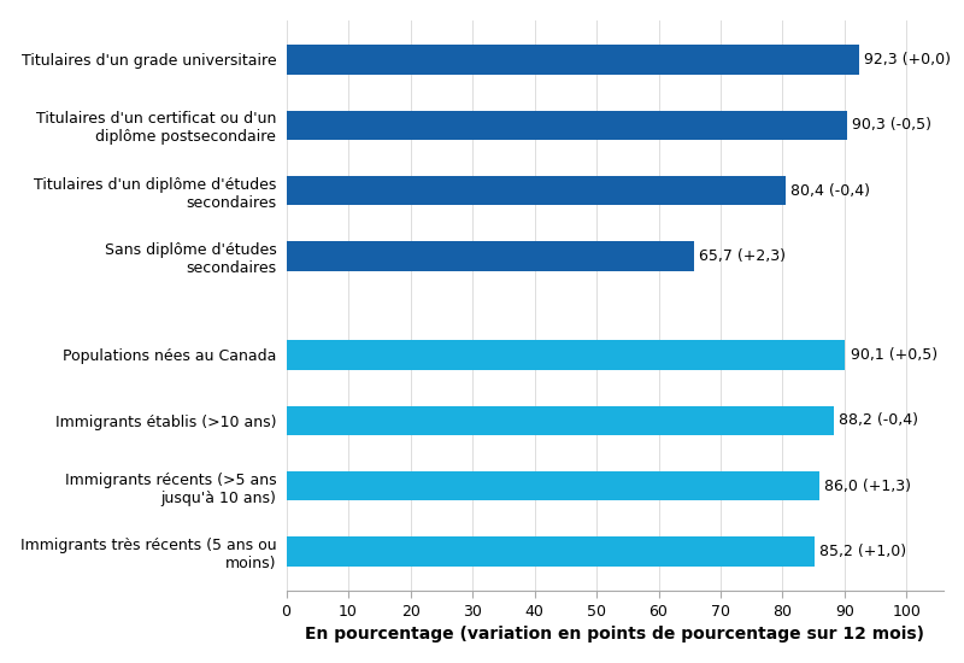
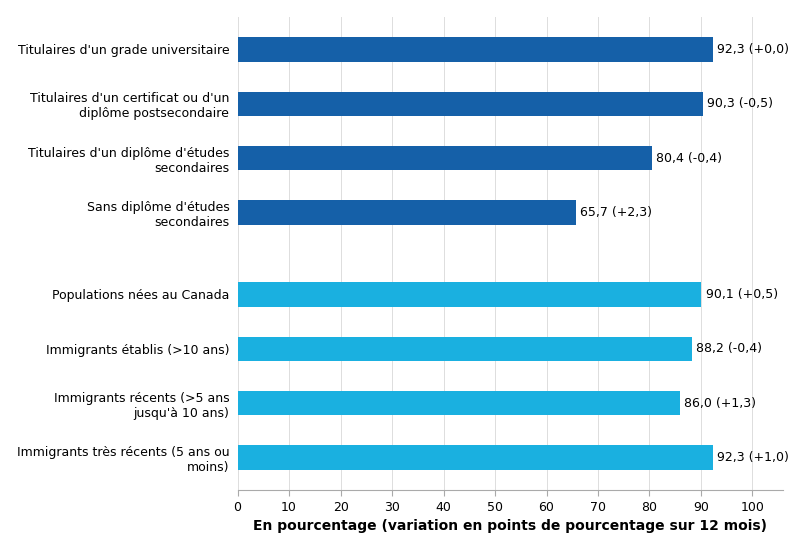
Immigrants très récents (5 ans ou moins): 85,2 -> 92,3
